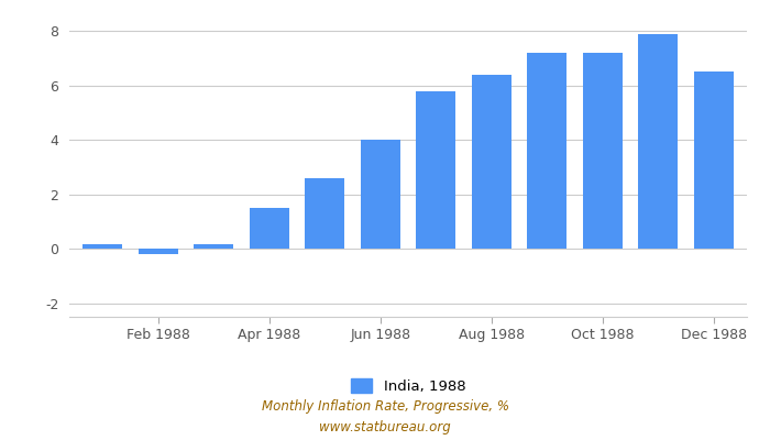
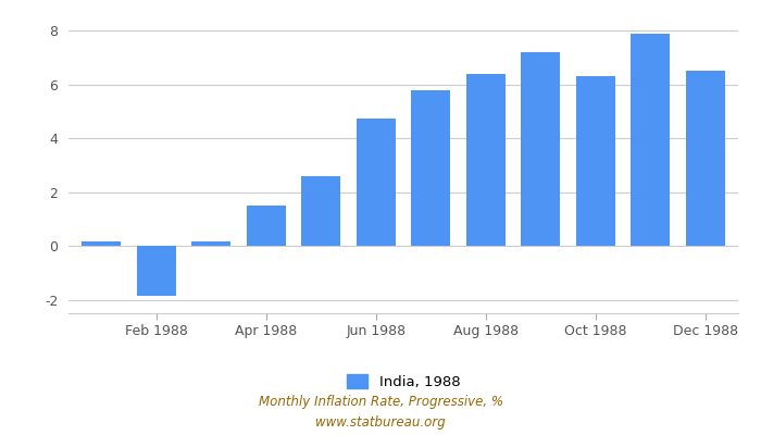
Feb 1988: -0.20 -> -1.85
Jun 1988: 4.00 -> 4.75
Oct 1988: 7.20 -> 6.30
